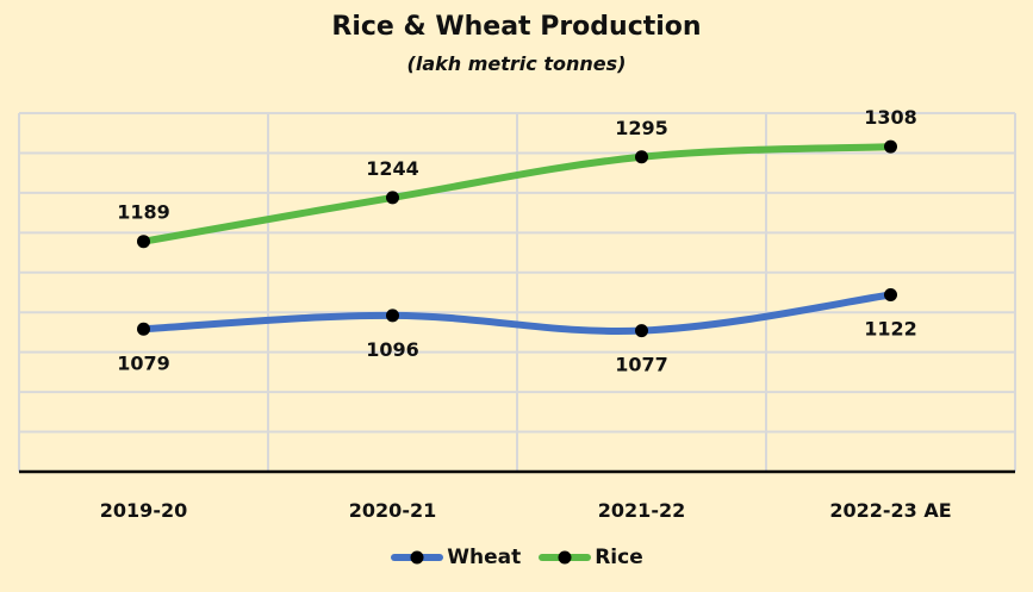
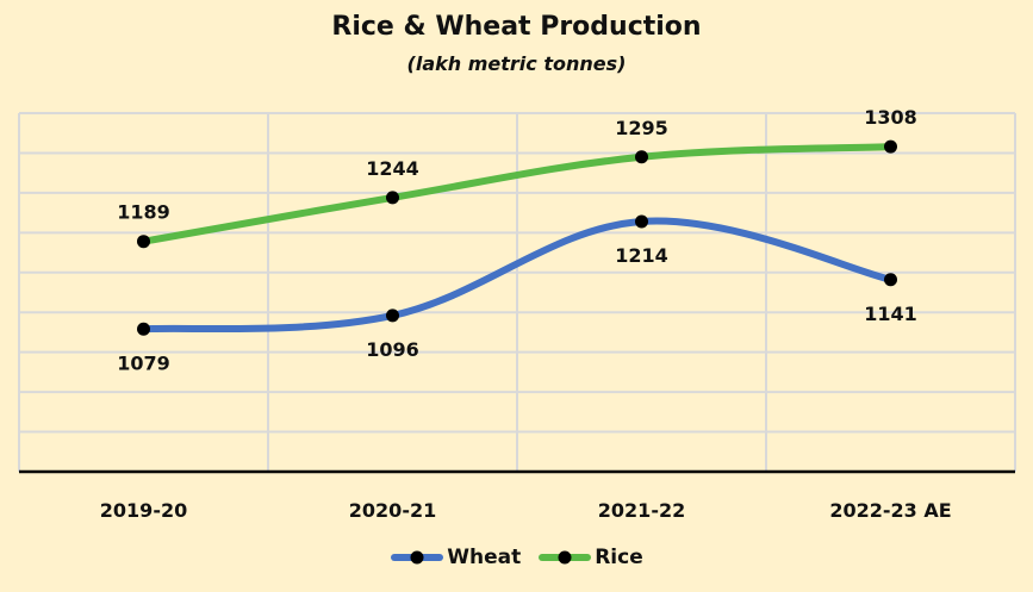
Wheat/2021-22: 1077 -> 1214
Wheat/2022-23 AE: 1122 -> 1141
